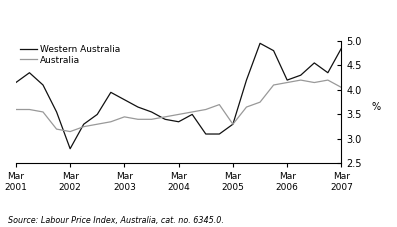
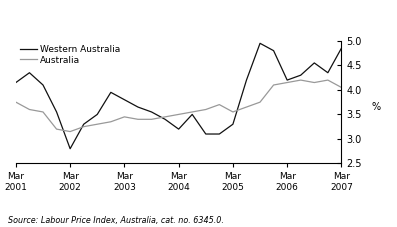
Australia/Mar 2001: 3.60 -> 3.75
Western Australia/Mar 2004: 3.35 -> 3.20
Australia/Mar 2005: 3.30 -> 3.55
